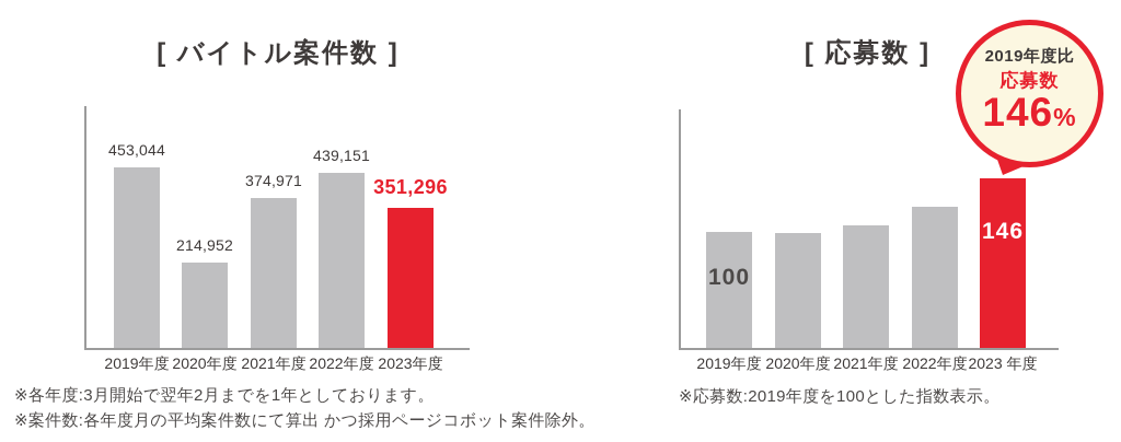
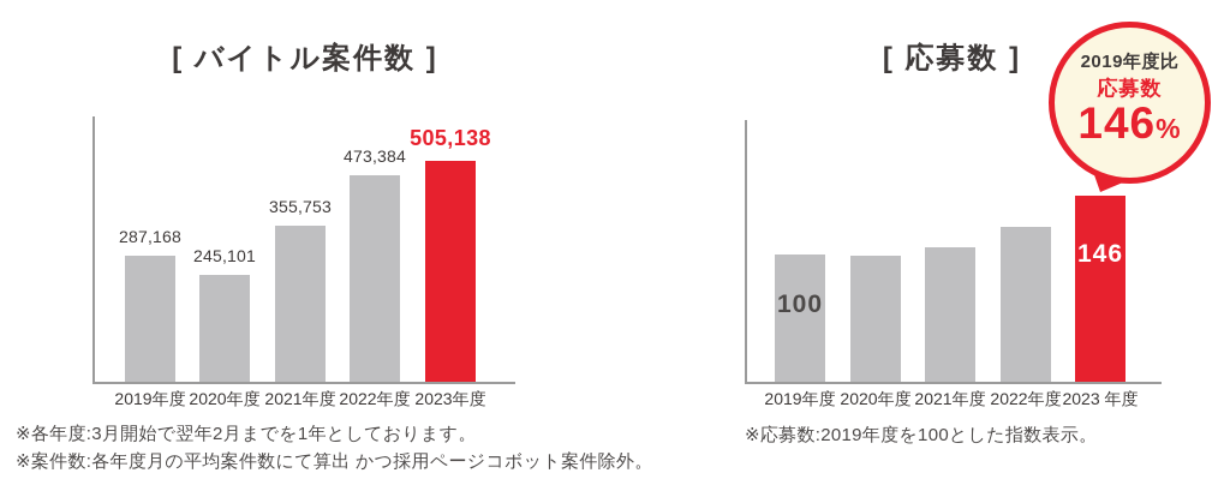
[ バイトル案件数 ]/2019年度: 453,044 -> 287,168
[ バイトル案件数 ]/2020年度: 214,952 -> 245,101
[ バイトル案件数 ]/2021年度: 374,971 -> 355,753
[ バイトル案件数 ]/2022年度: 439,151 -> 473,384
[ バイトル案件数 ]/2023年度: 351,296 -> 505,138
